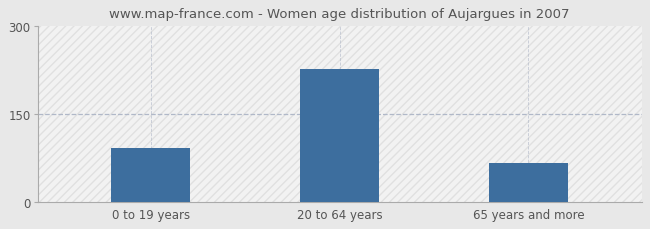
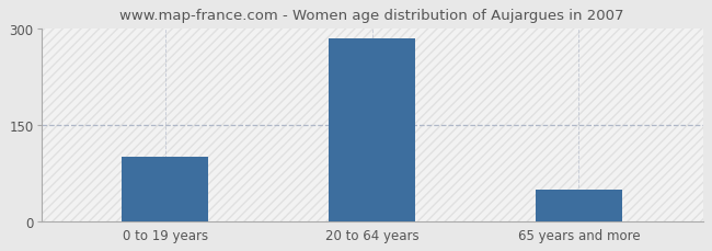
0 to 19 years: 92 -> 101
20 to 64 years: 226 -> 284
65 years and more: 66 -> 50
